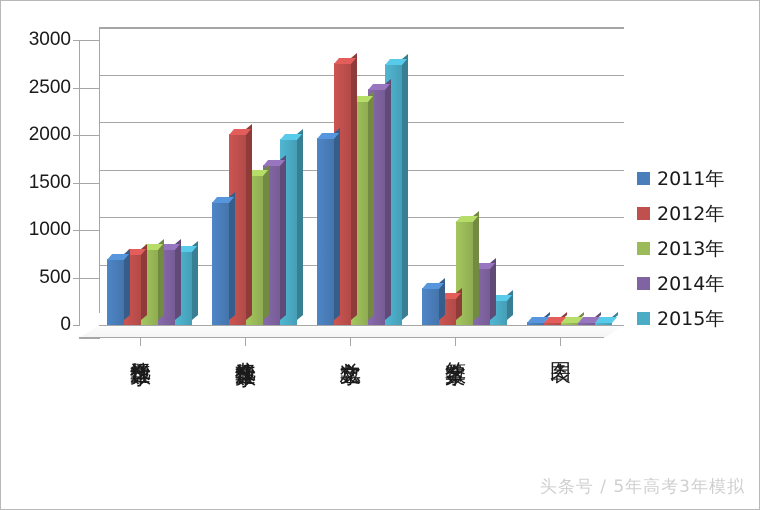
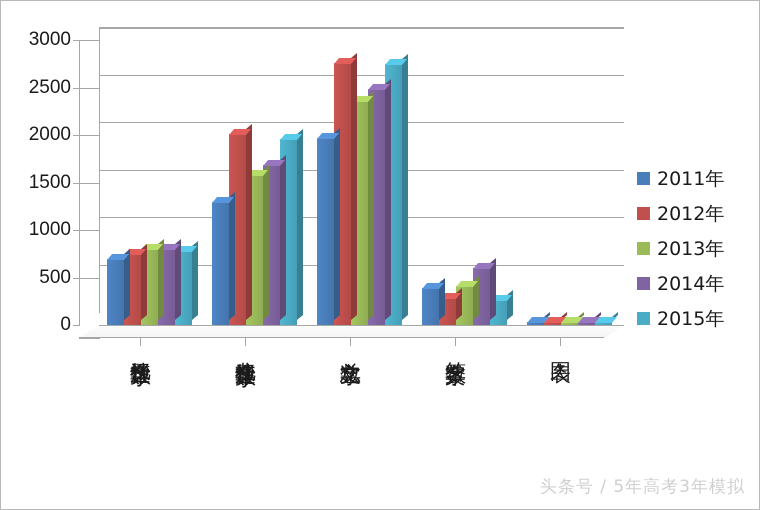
2013年/答案字数: 1100 -> 400
